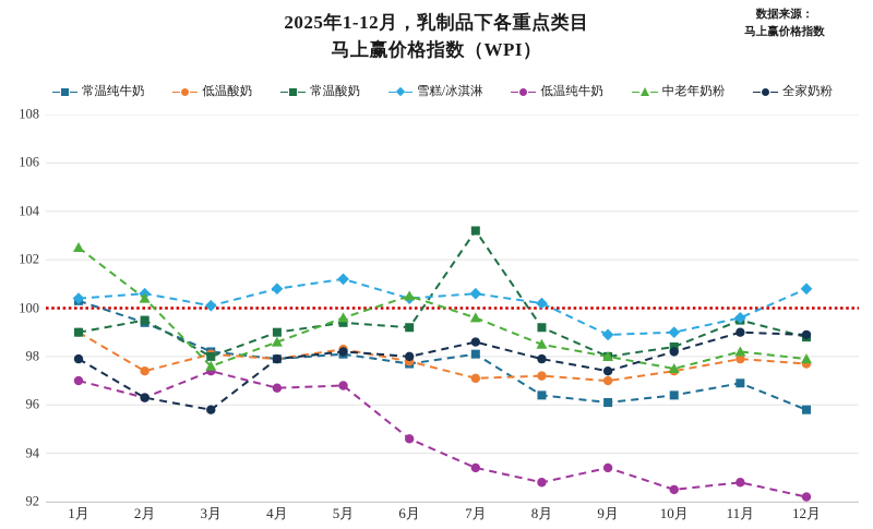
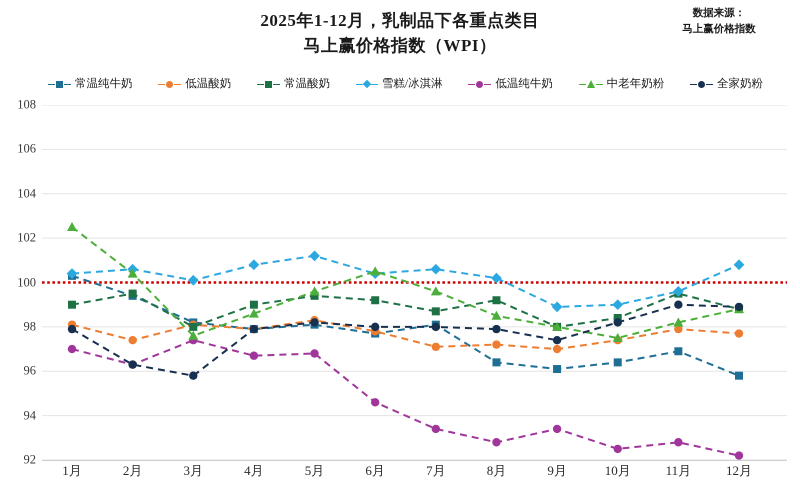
低温酸奶/1月: 99.0 -> 98.1
常温酸奶/7月: 103.2 -> 98.7
全家奶粉/7月: 98.6 -> 98.0
中老年奶粉/12月: 97.9 -> 98.8
